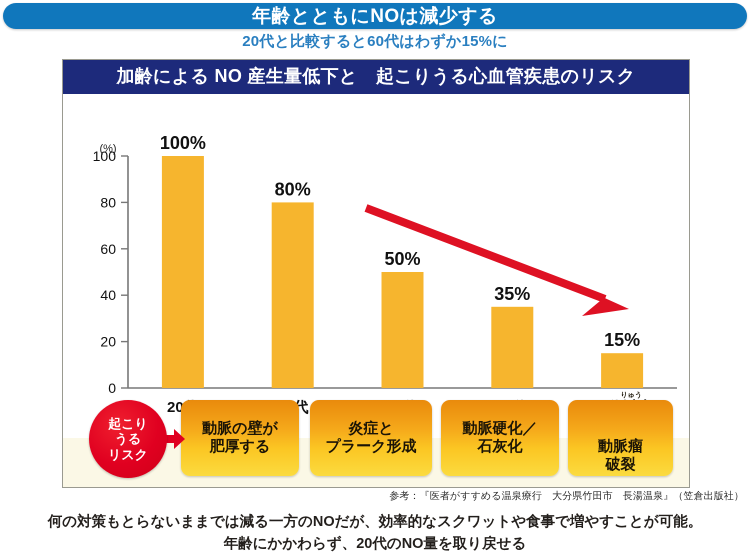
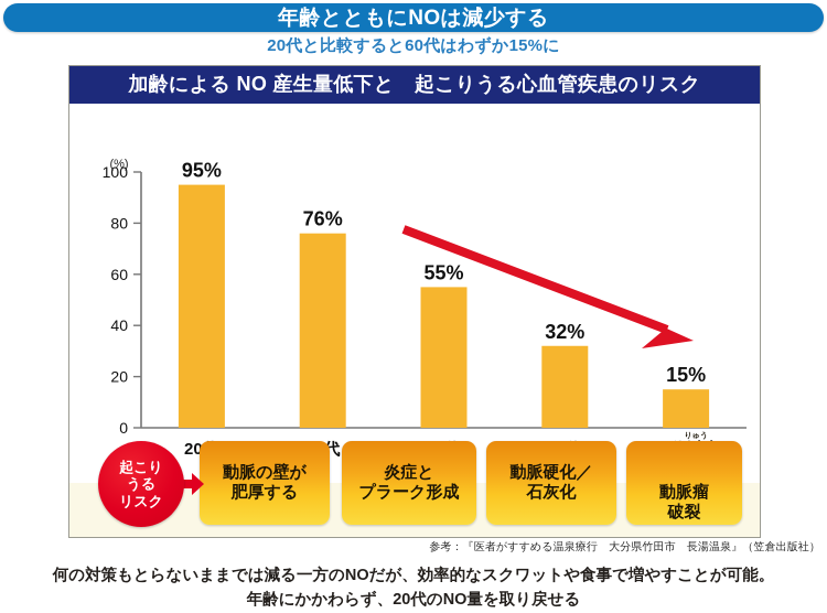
20代: 100% -> 95%
30代: 80% -> 76%
40代: 50% -> 55%
50代: 35% -> 32%
